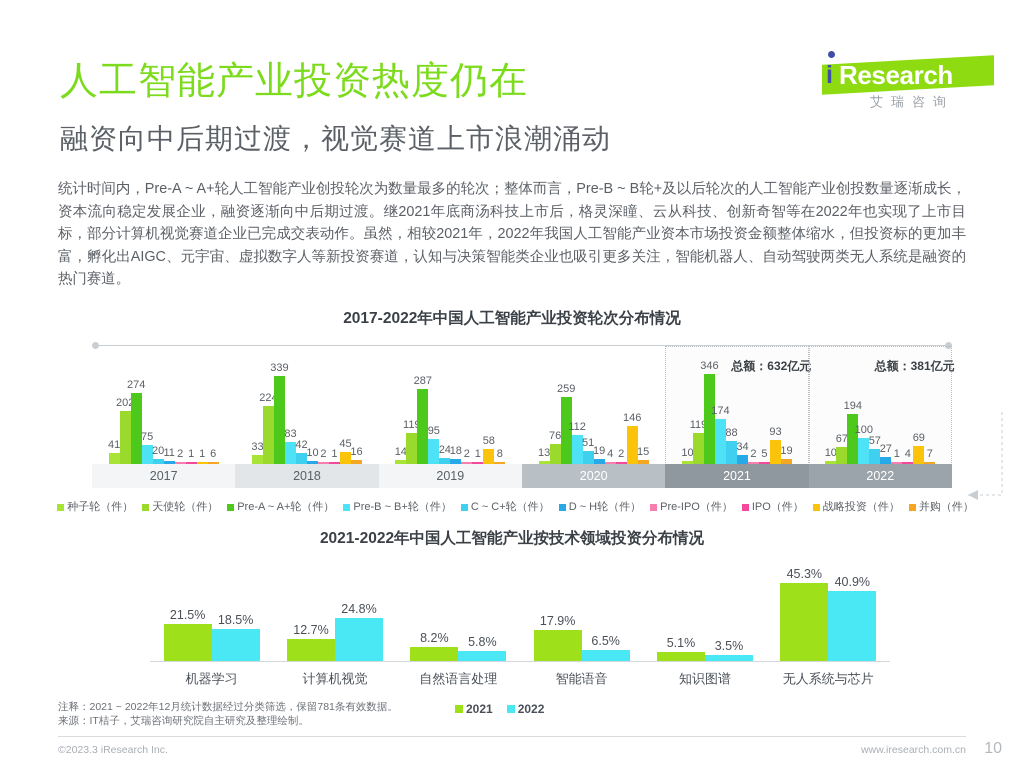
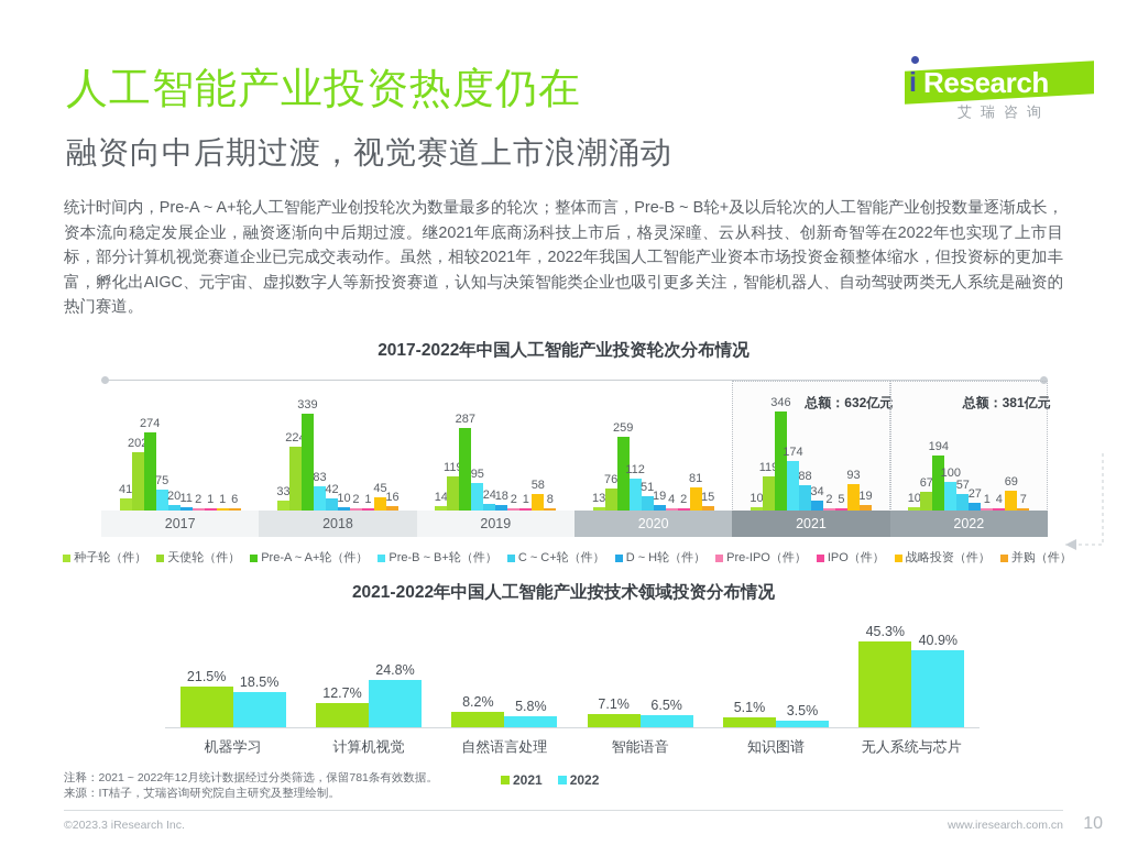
2017-2022年中国人工智能产业投资轮次分布情况/战略投资（件）/2020: 146 -> 81
2021-2022年中国人工智能产业按技术领域投资分布情况/2021/智能语音: 17.9% -> 7.1%
